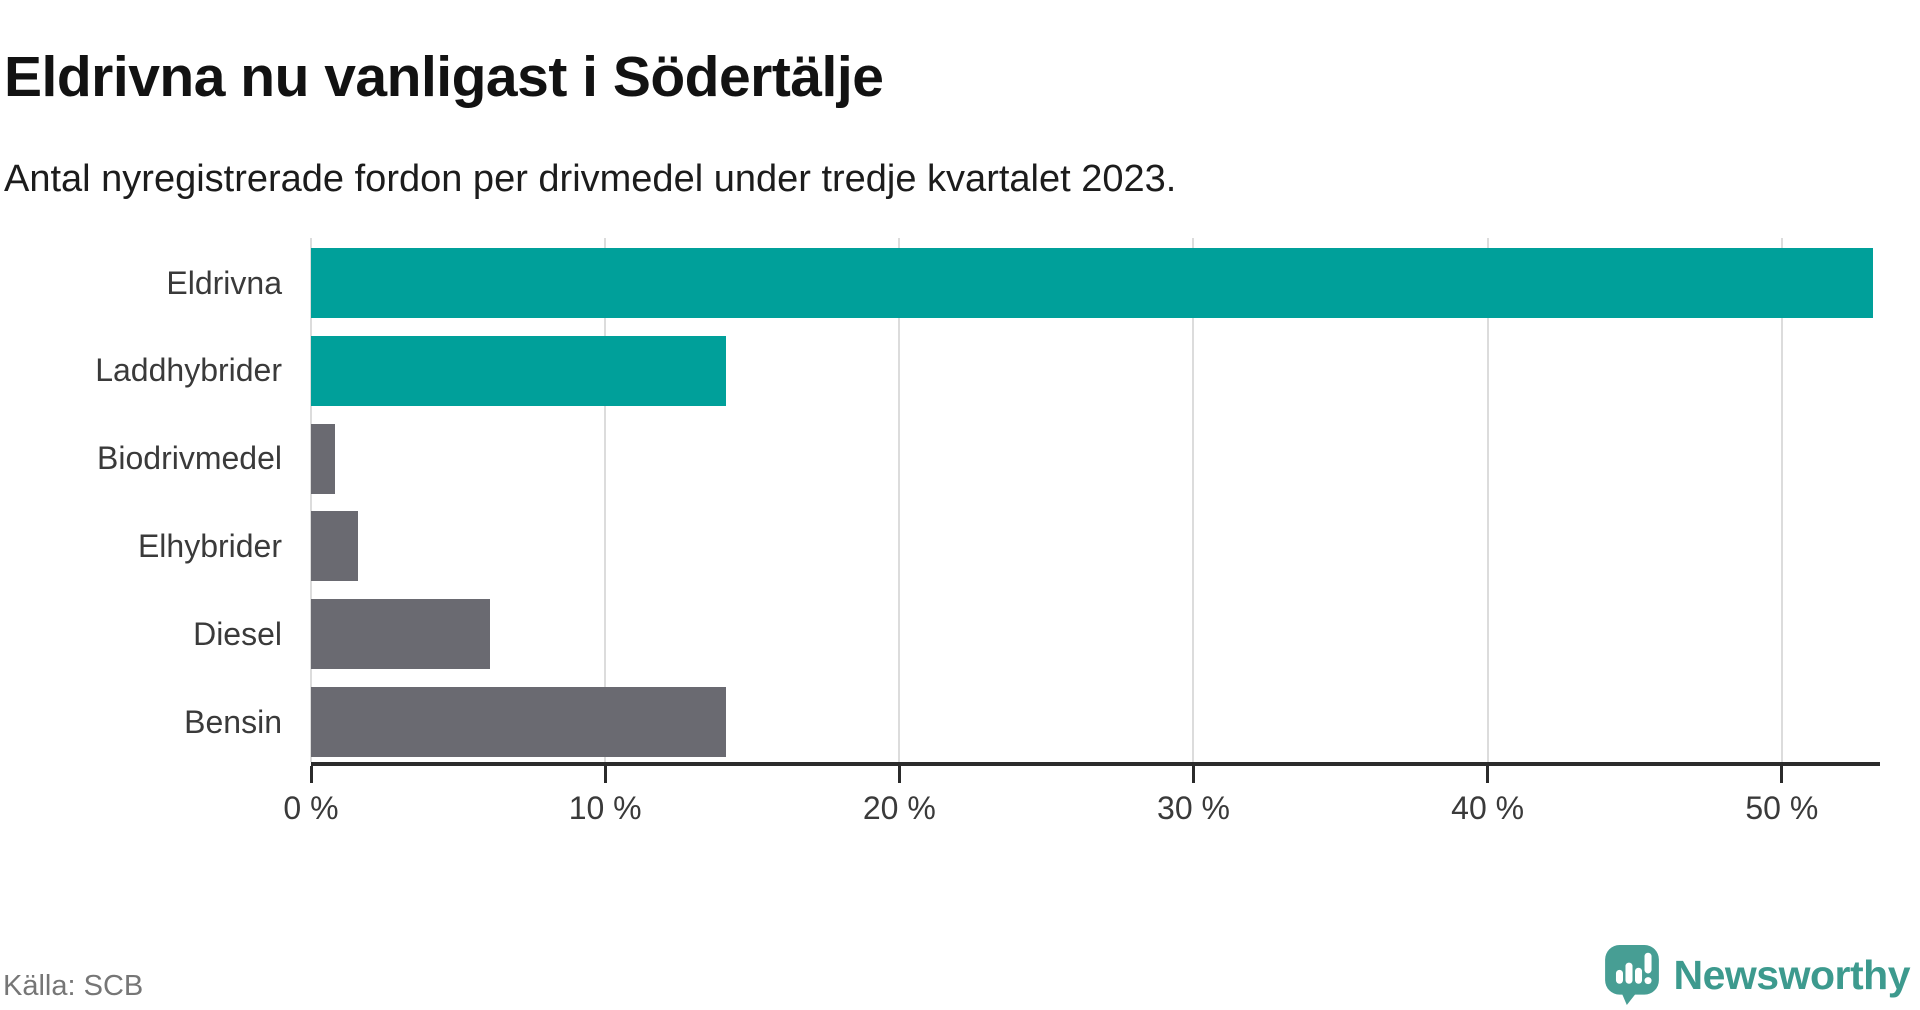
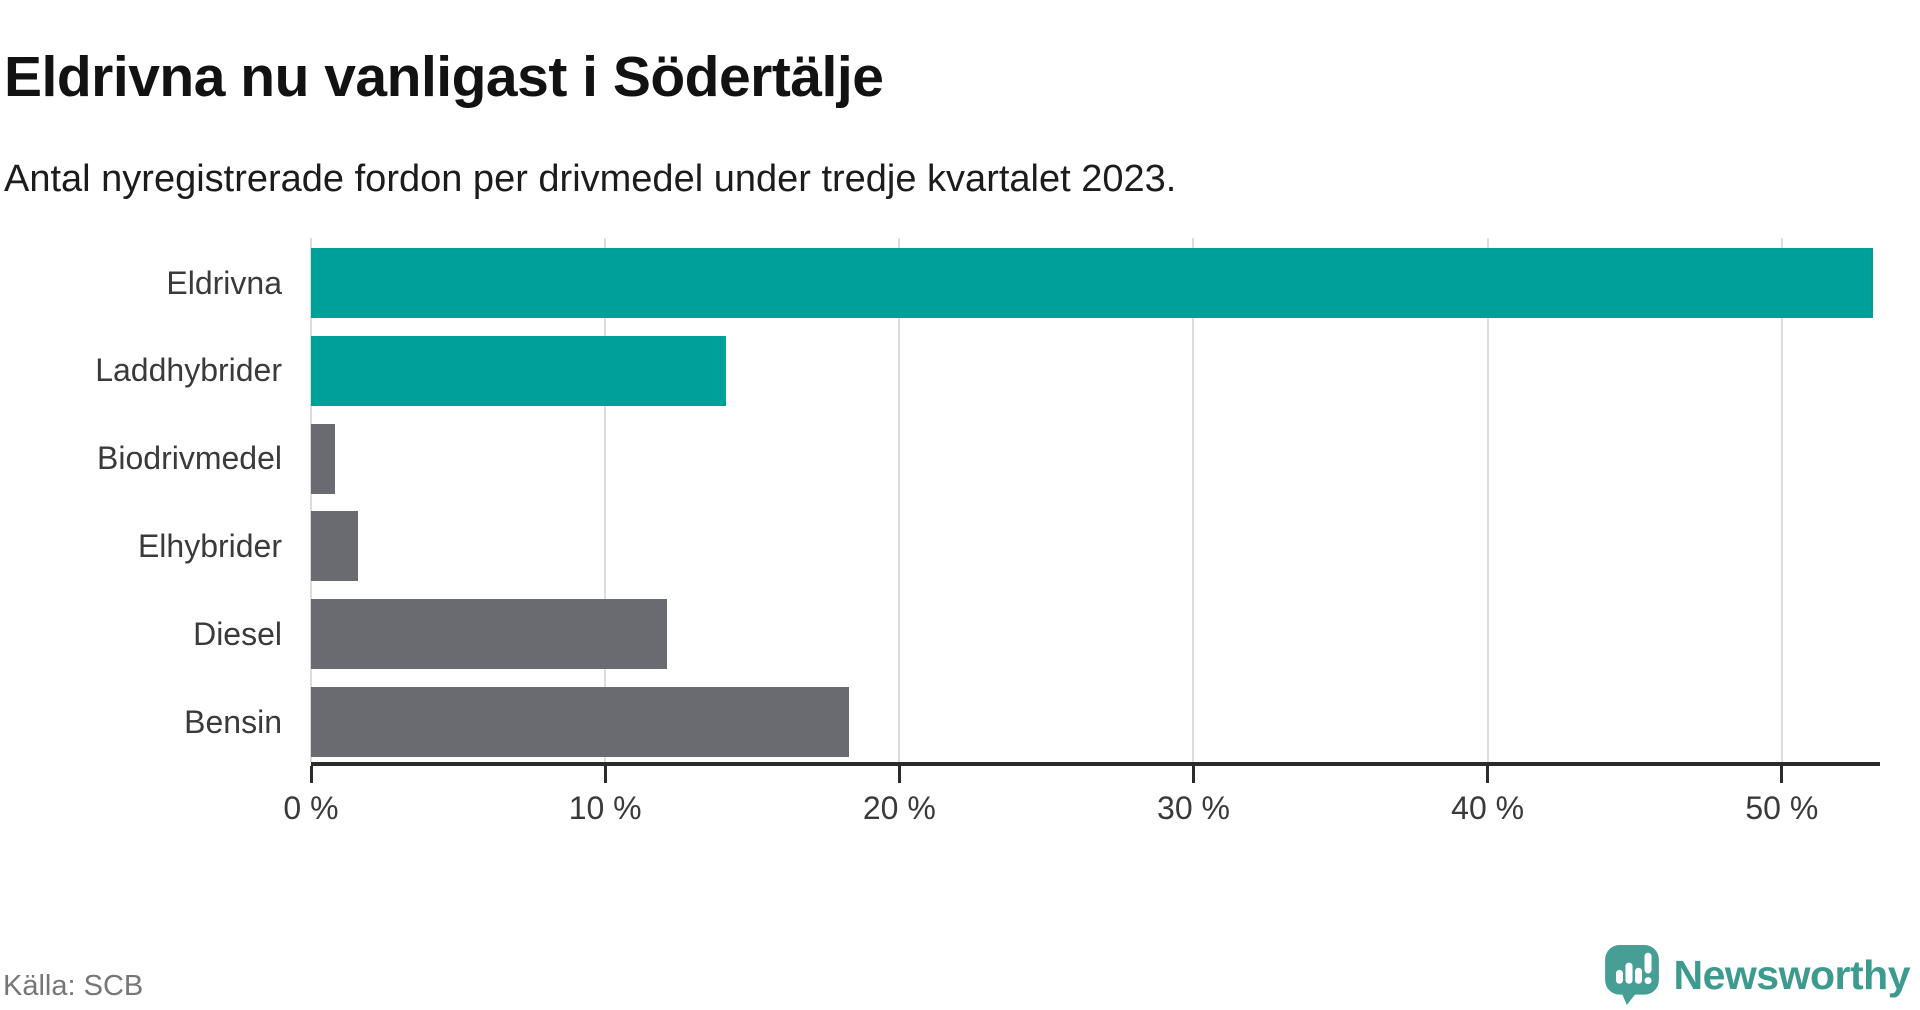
Diesel: 6.1% -> 12.1%
Bensin: 14.1% -> 18.3%
